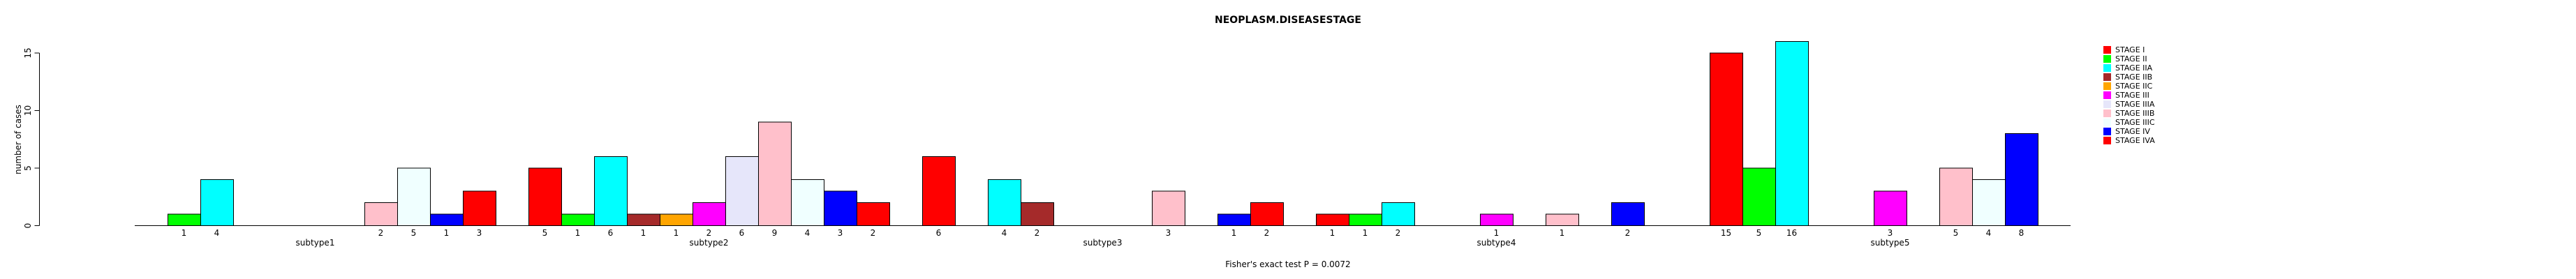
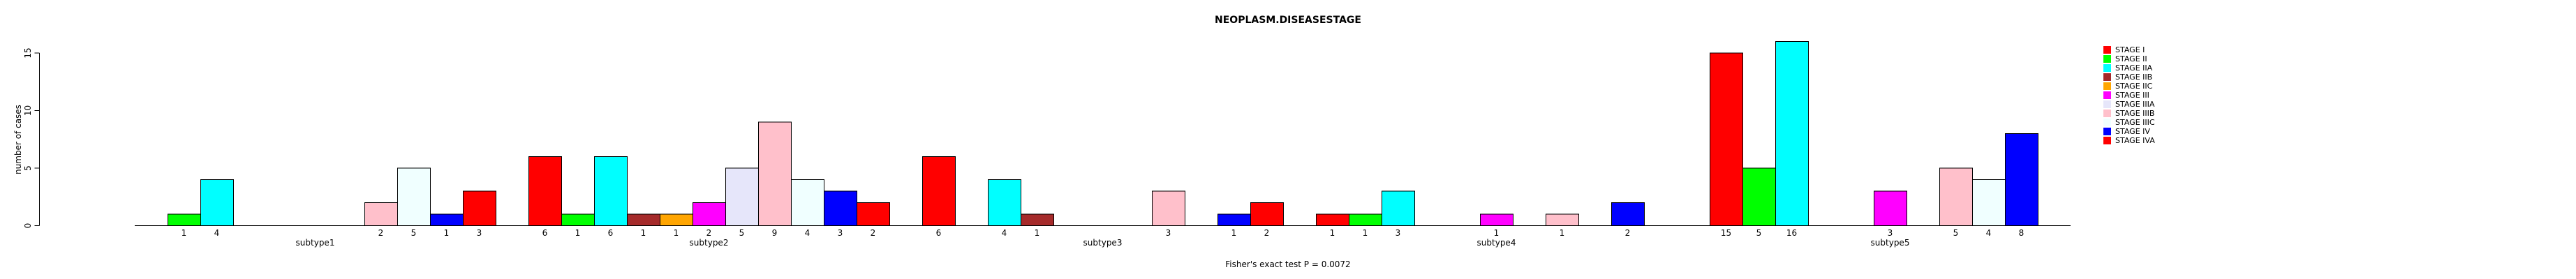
STAGE I/subtype2: 5 -> 6
STAGE IIIA/subtype2: 6 -> 5
STAGE IIB/subtype3: 2 -> 1
STAGE IIA/subtype4: 2 -> 3
